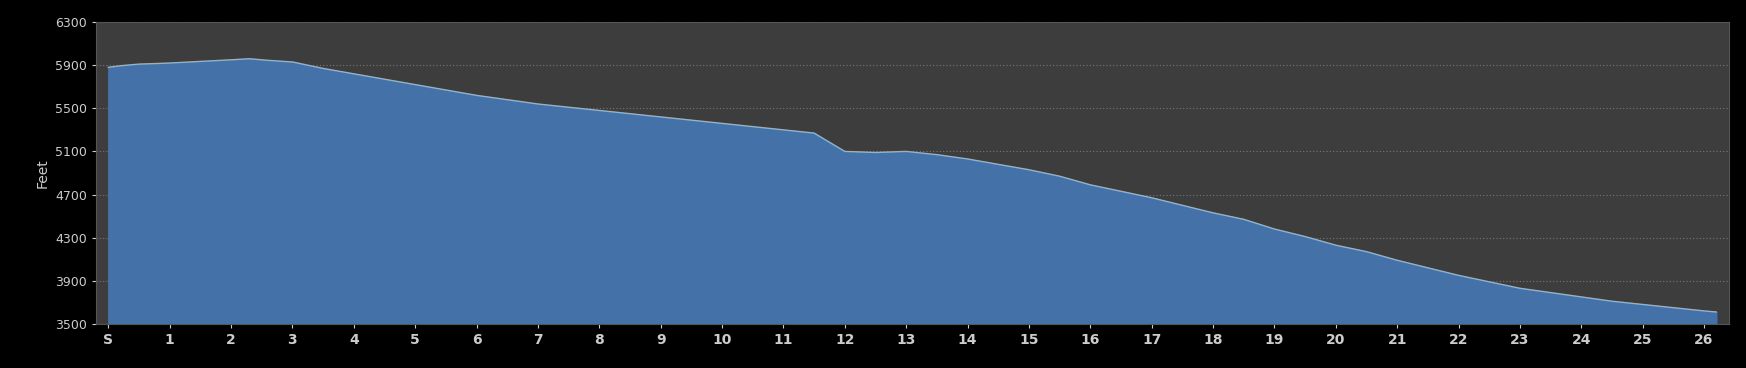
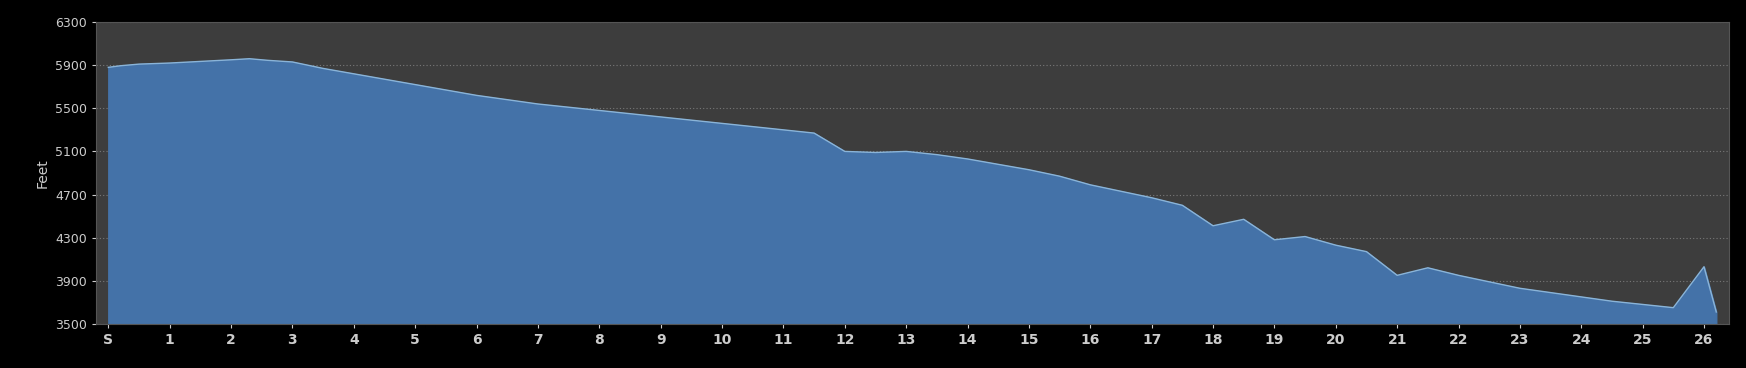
18: 4530 -> 4410
19: 4380 -> 4280
21: 4090 -> 3950
26: 3620 -> 4030
